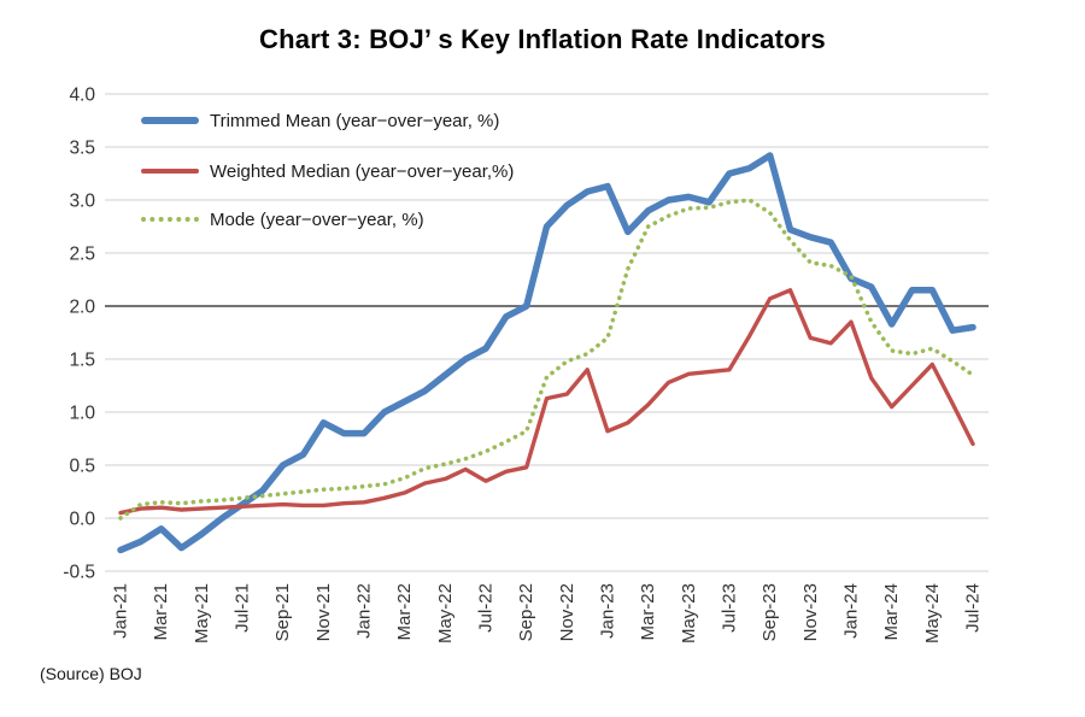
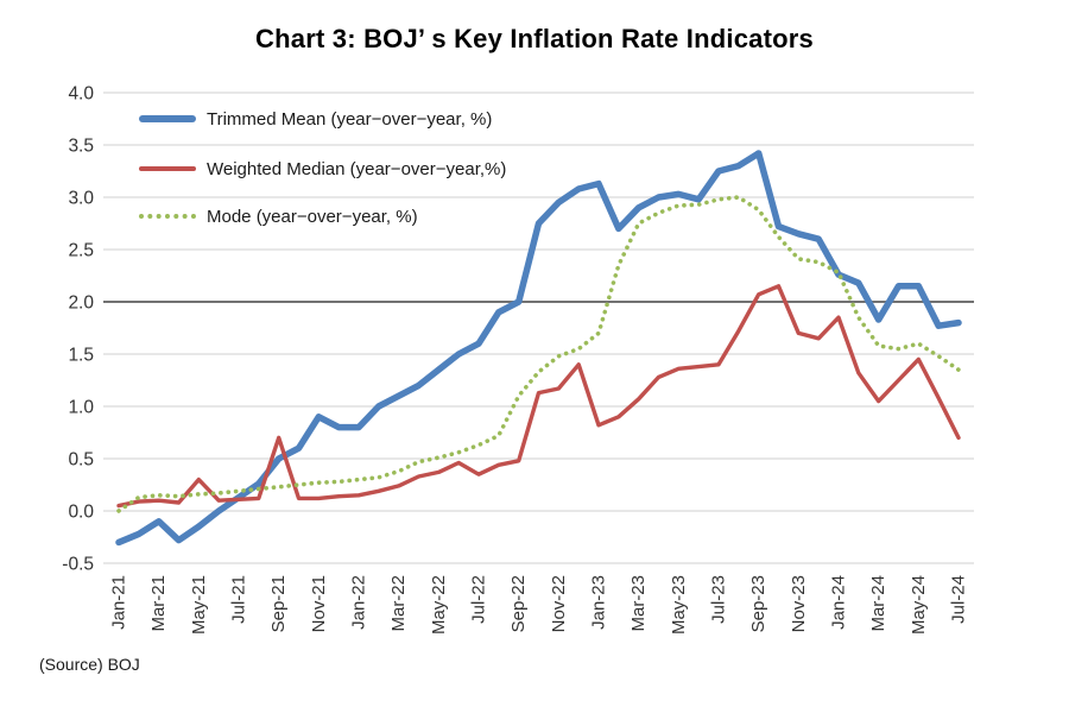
Weighted Median (year−over−year,%)/May-21: 0.1 -> 0.3
Weighted Median (year−over−year,%)/Sep-21: 0.1 -> 0.7
Mode (year−over−year, %)/Sep-22: 0.8 -> 1.1
